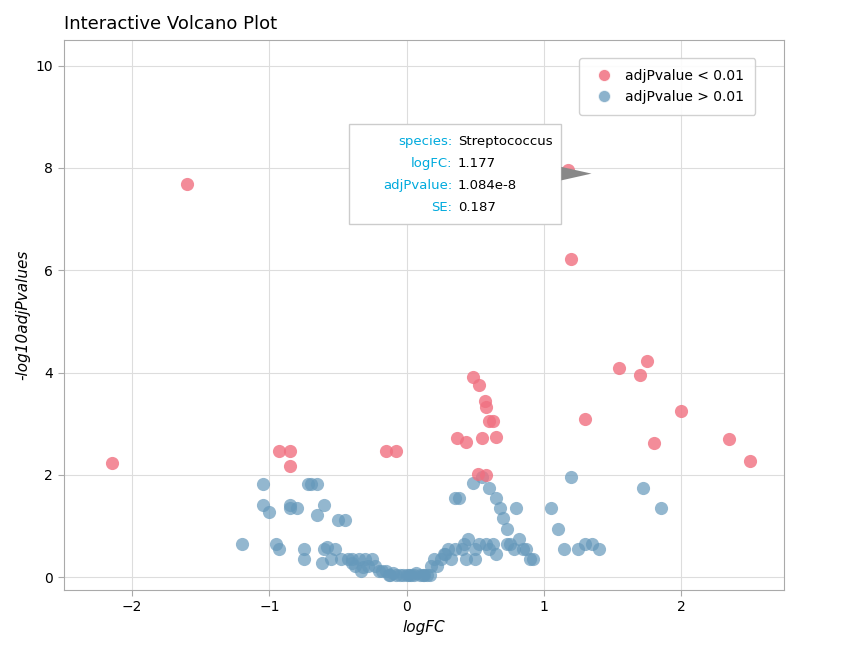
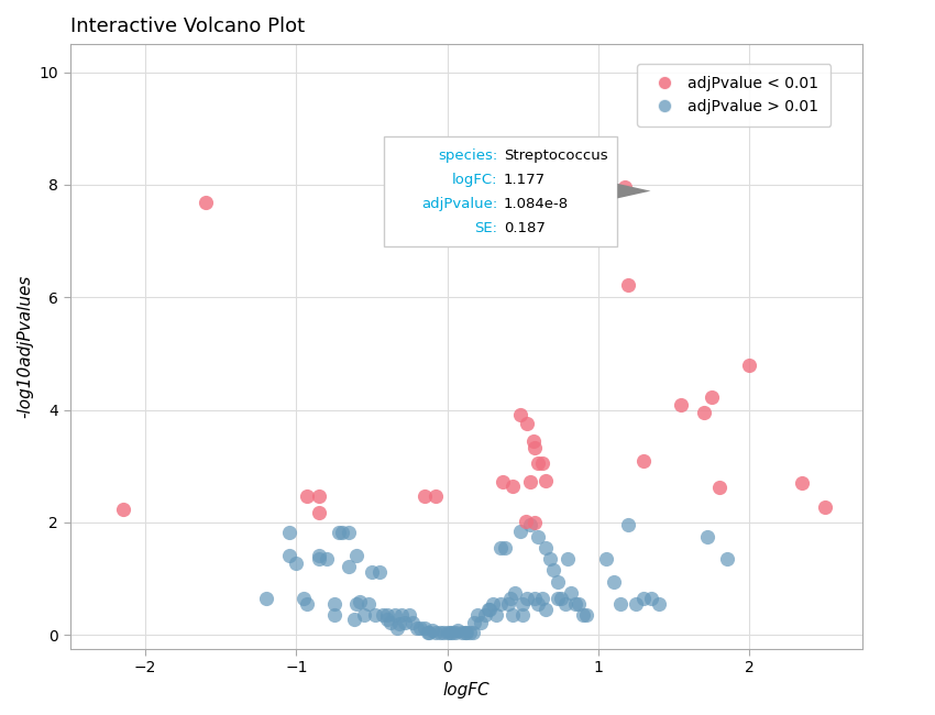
adjPvalue < 0.01/2: 3.25 -> 4.80
